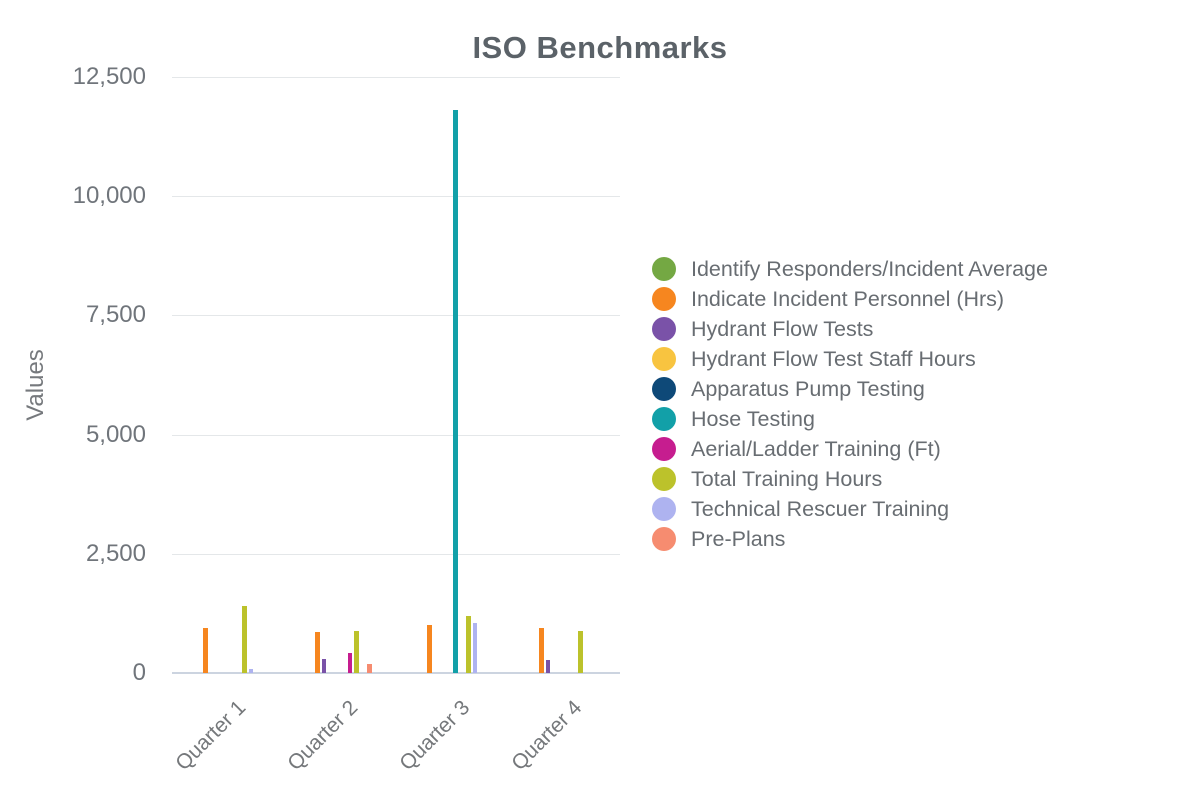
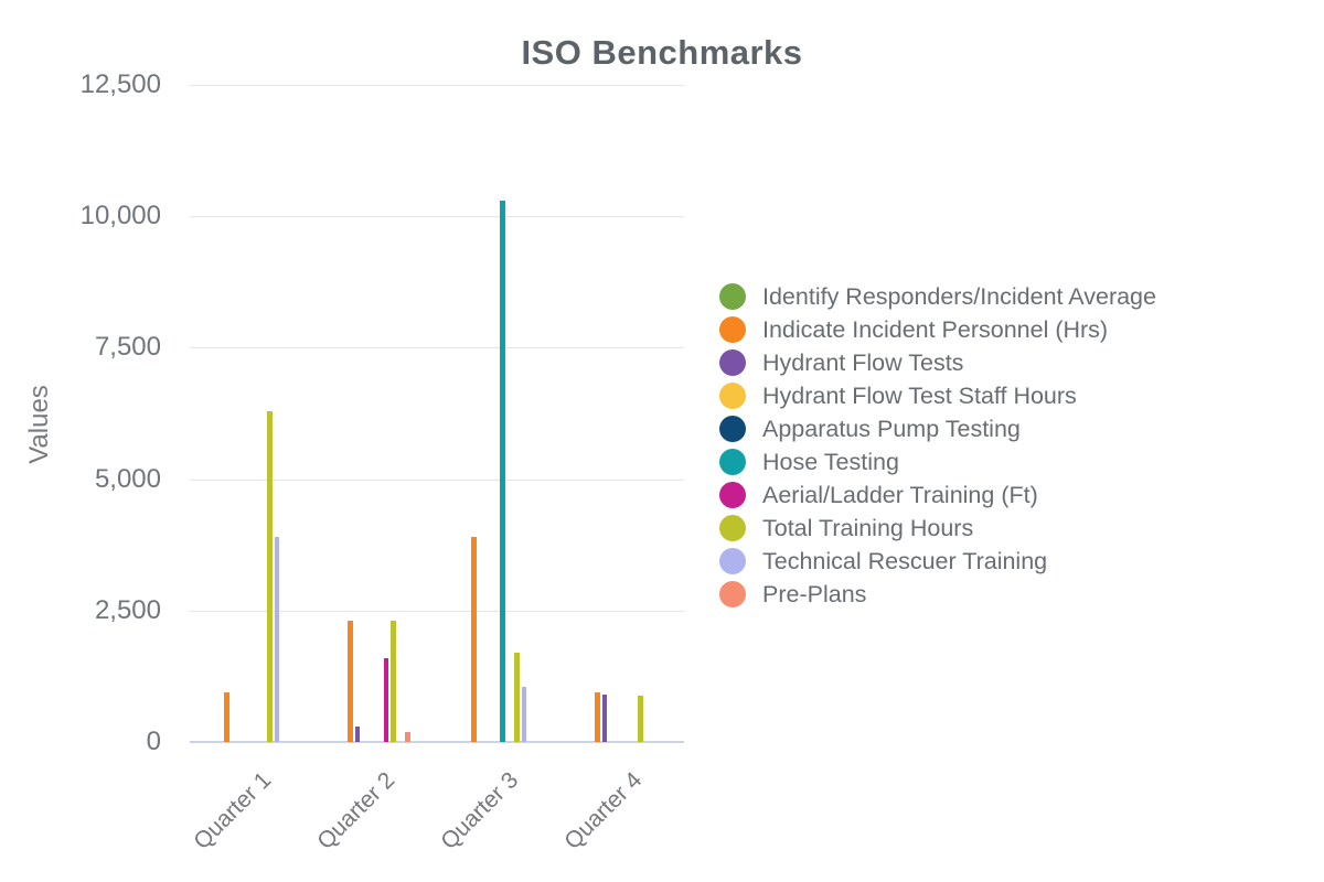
Total Training Hours/Quarter 1: 1400 -> 6300
Technical Rescuer Training/Quarter 1: 100 -> 3900
Indicate Incident Personnel (Hrs)/Quarter 2: 800 -> 2300
Aerial/Ladder Training (Ft)/Quarter 2: 400 -> 1600
Total Training Hours/Quarter 2: 900 -> 2300
Indicate Incident Personnel (Hrs)/Quarter 3: 1000 -> 3900
Hose Testing/Quarter 3: 11800 -> 10300
Total Training Hours/Quarter 3: 1200 -> 1700
Hydrant Flow Tests/Quarter 4: 300 -> 900
